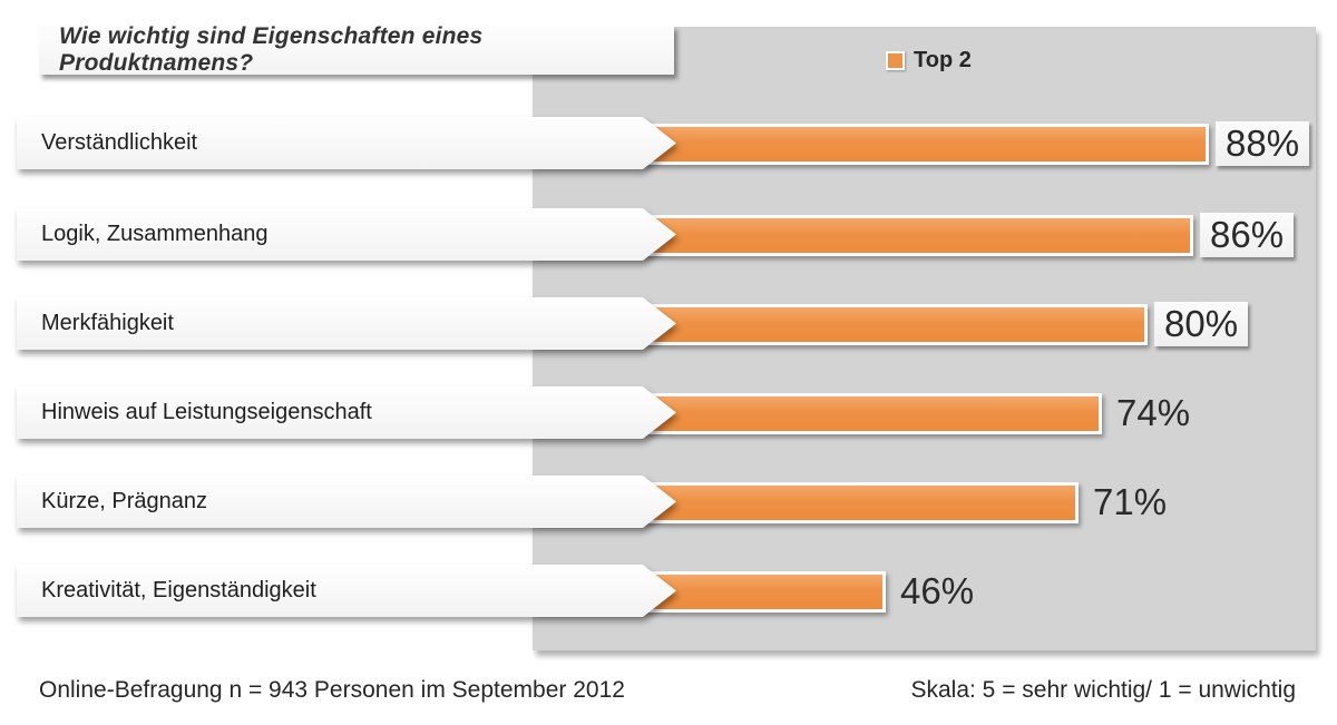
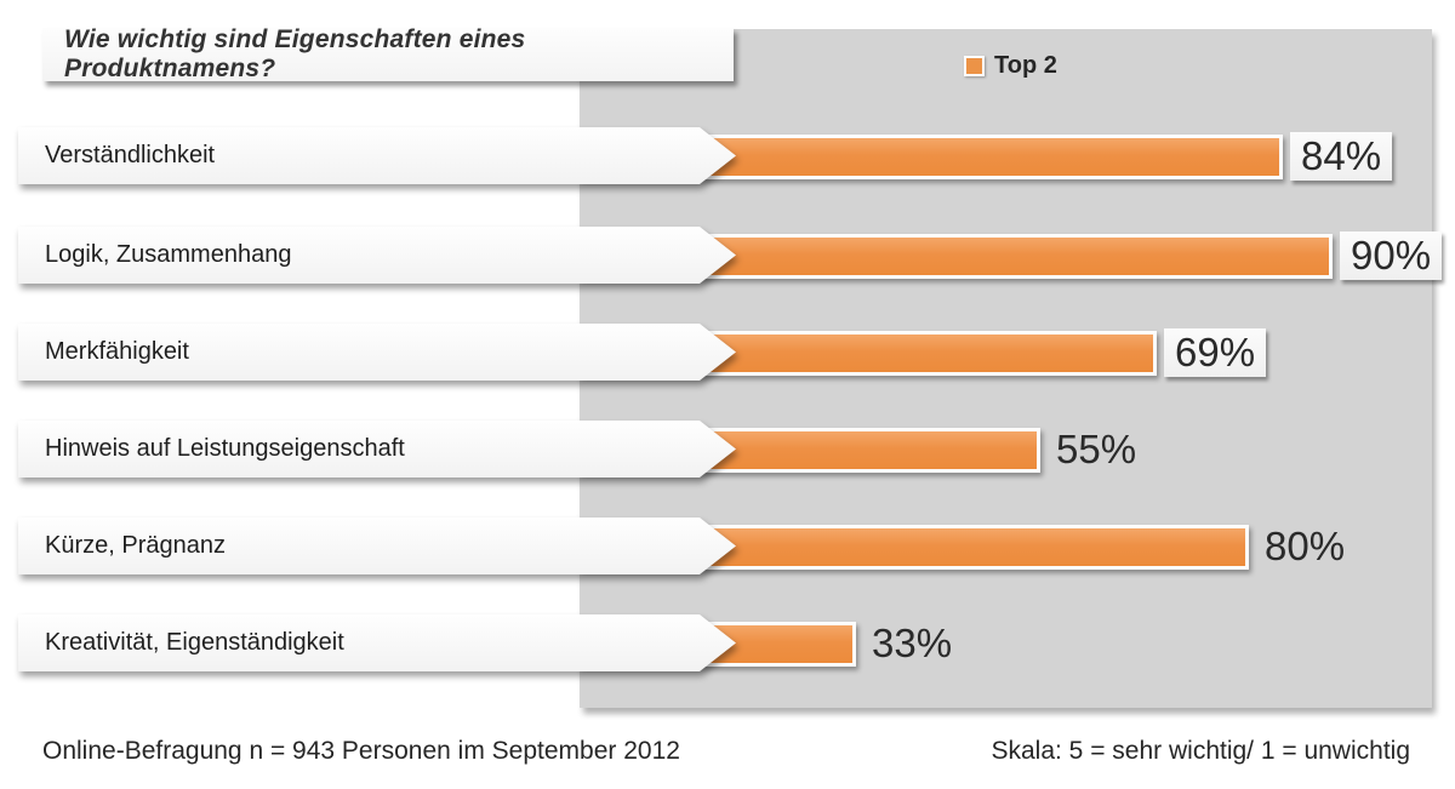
Verständlichkeit: 88% -> 84%
Logik, Zusammenhang: 86% -> 90%
Merkfähigkeit: 80% -> 69%
Hinweis auf Leistungseigenschaft: 74% -> 55%
Kürze, Prägnanz: 71% -> 80%
Kreativität, Eigenständigkeit: 46% -> 33%
